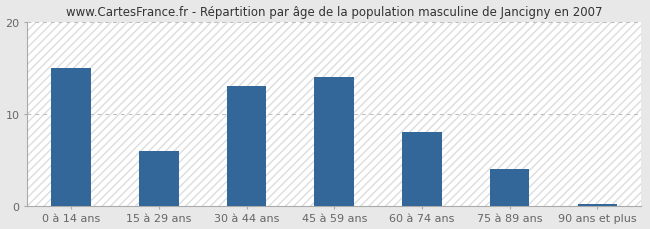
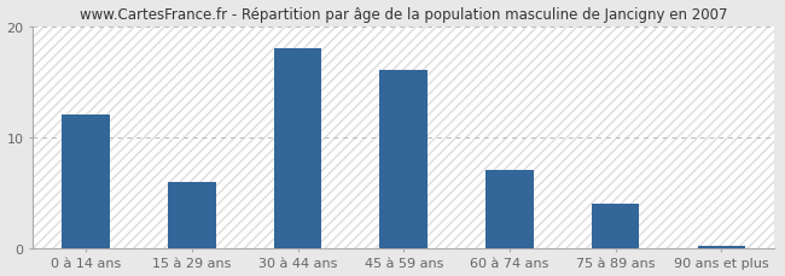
0 à 14 ans: 15.0 -> 12.0
30 à 44 ans: 13.0 -> 18.0
45 à 59 ans: 14.0 -> 16.0
60 à 74 ans: 8.0 -> 7.0
